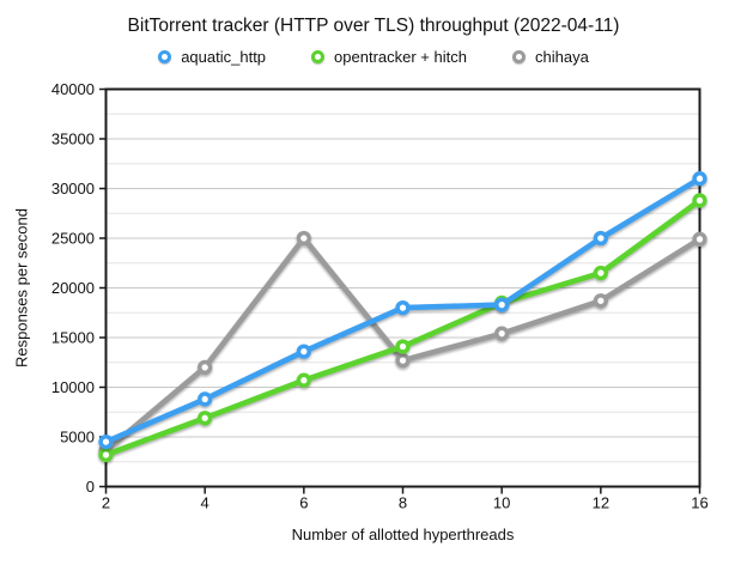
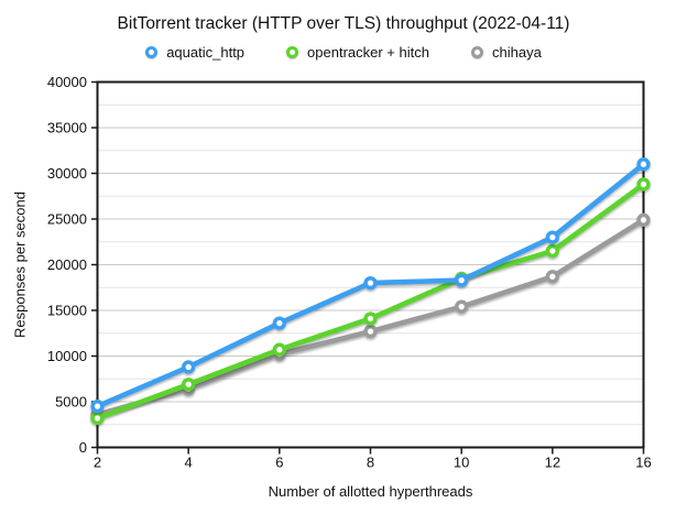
chihaya/4: 12000 -> 6000
chihaya/6: 25000 -> 10000
aquatic_http/12: 25000 -> 23000
